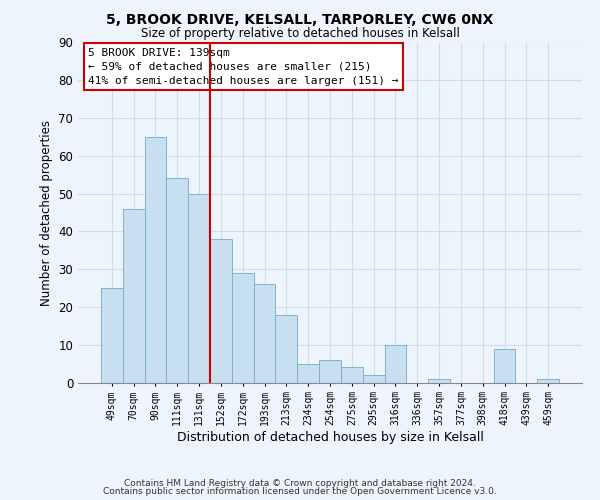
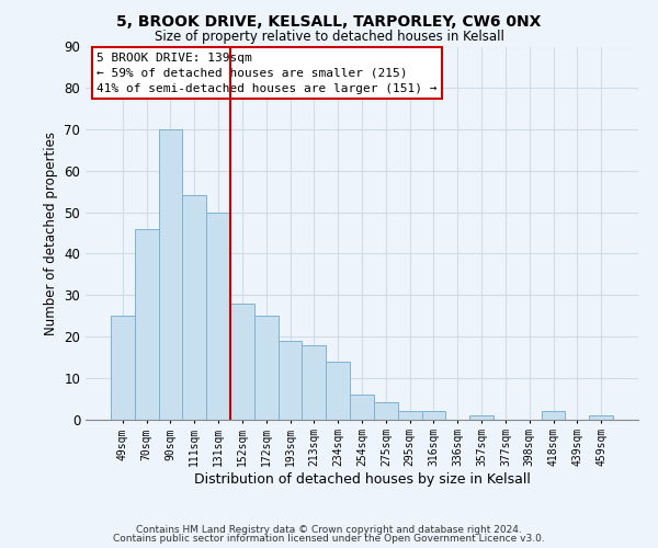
90sqm: 65 -> 70
152sqm: 38 -> 28
172sqm: 29 -> 25
193sqm: 26 -> 19
234sqm: 5 -> 14
316sqm: 10 -> 2
418sqm: 9 -> 2
